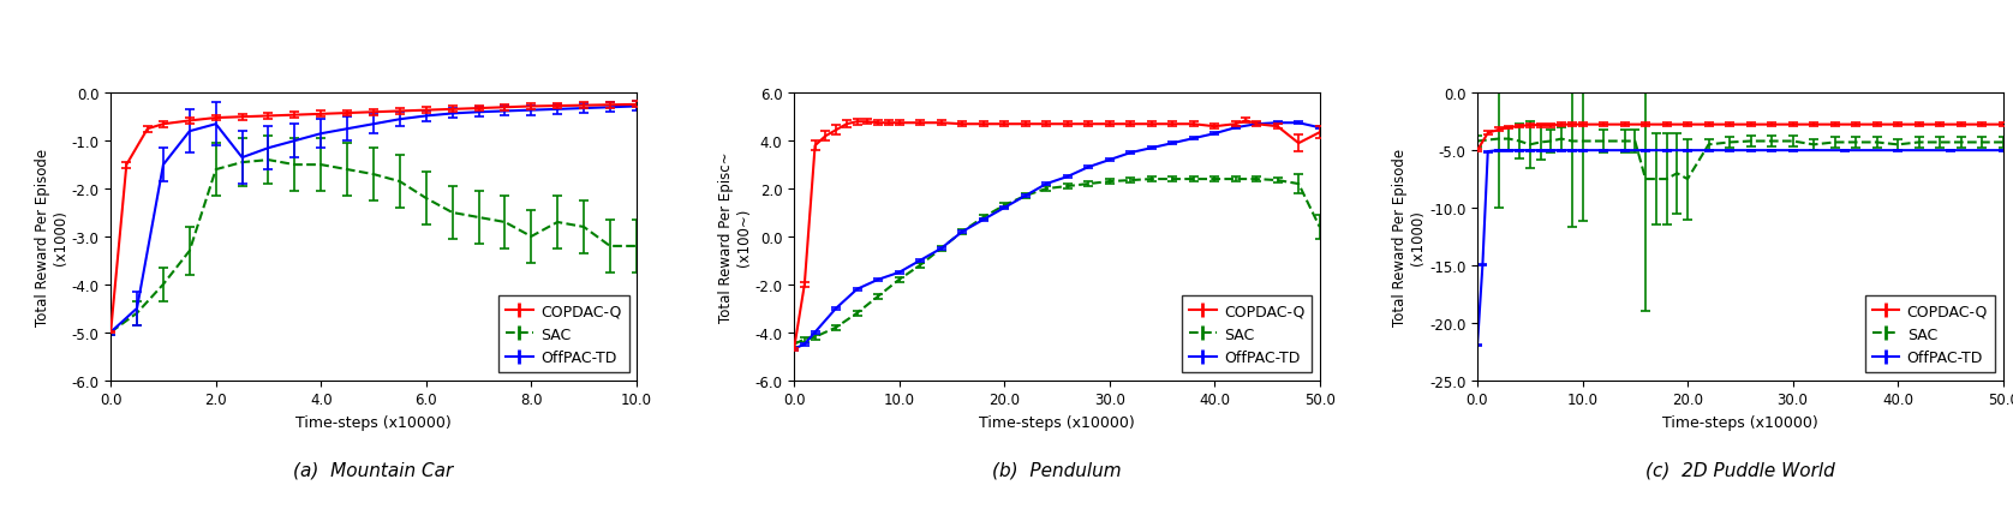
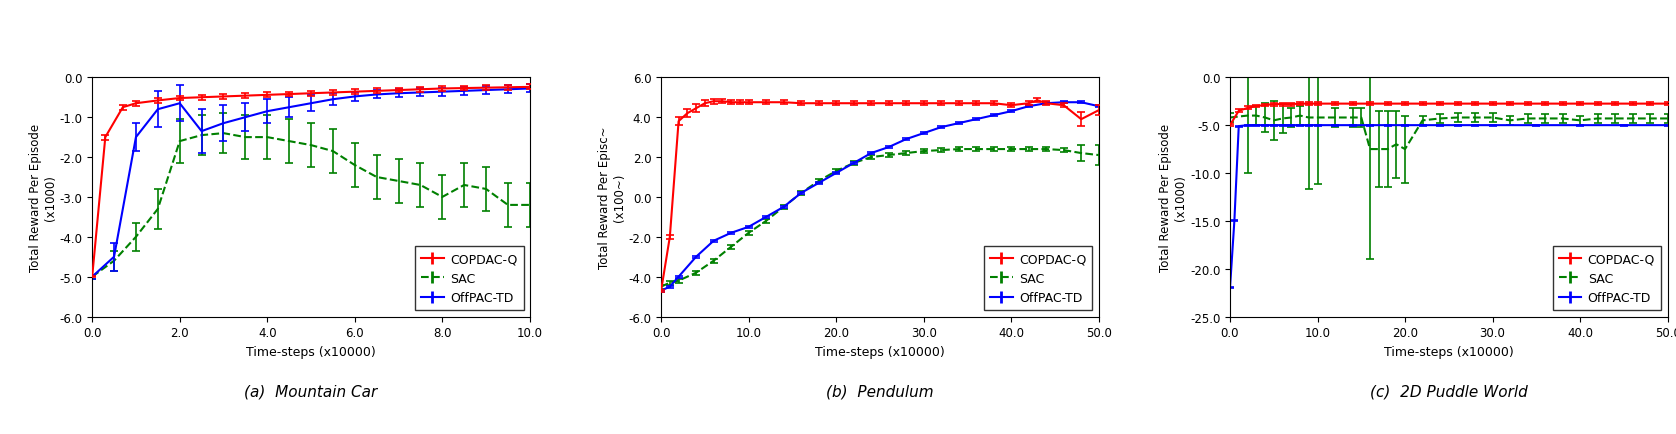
SAC/50.0: 0.4 -> 2.1
